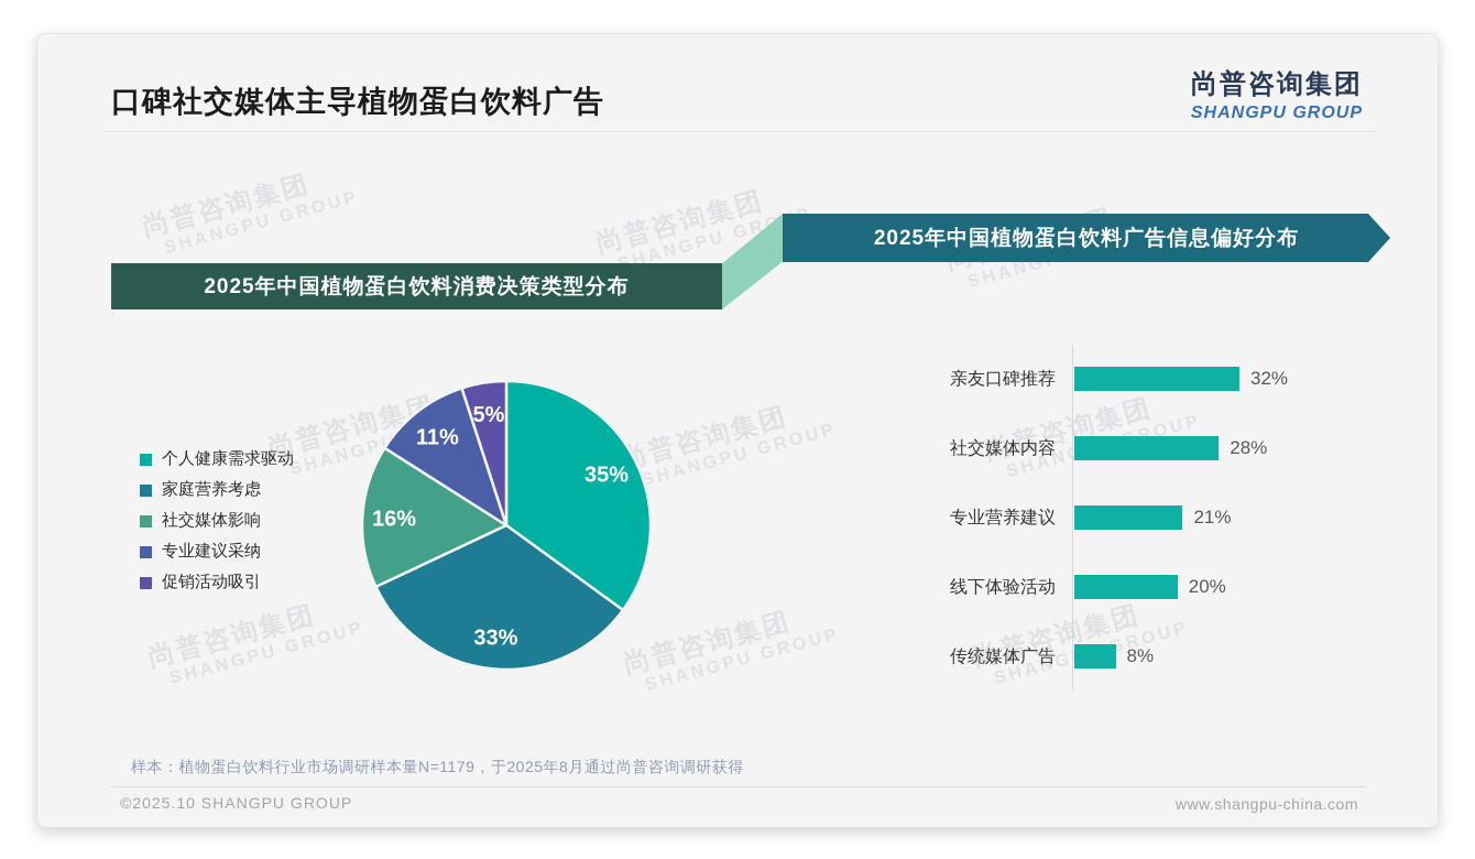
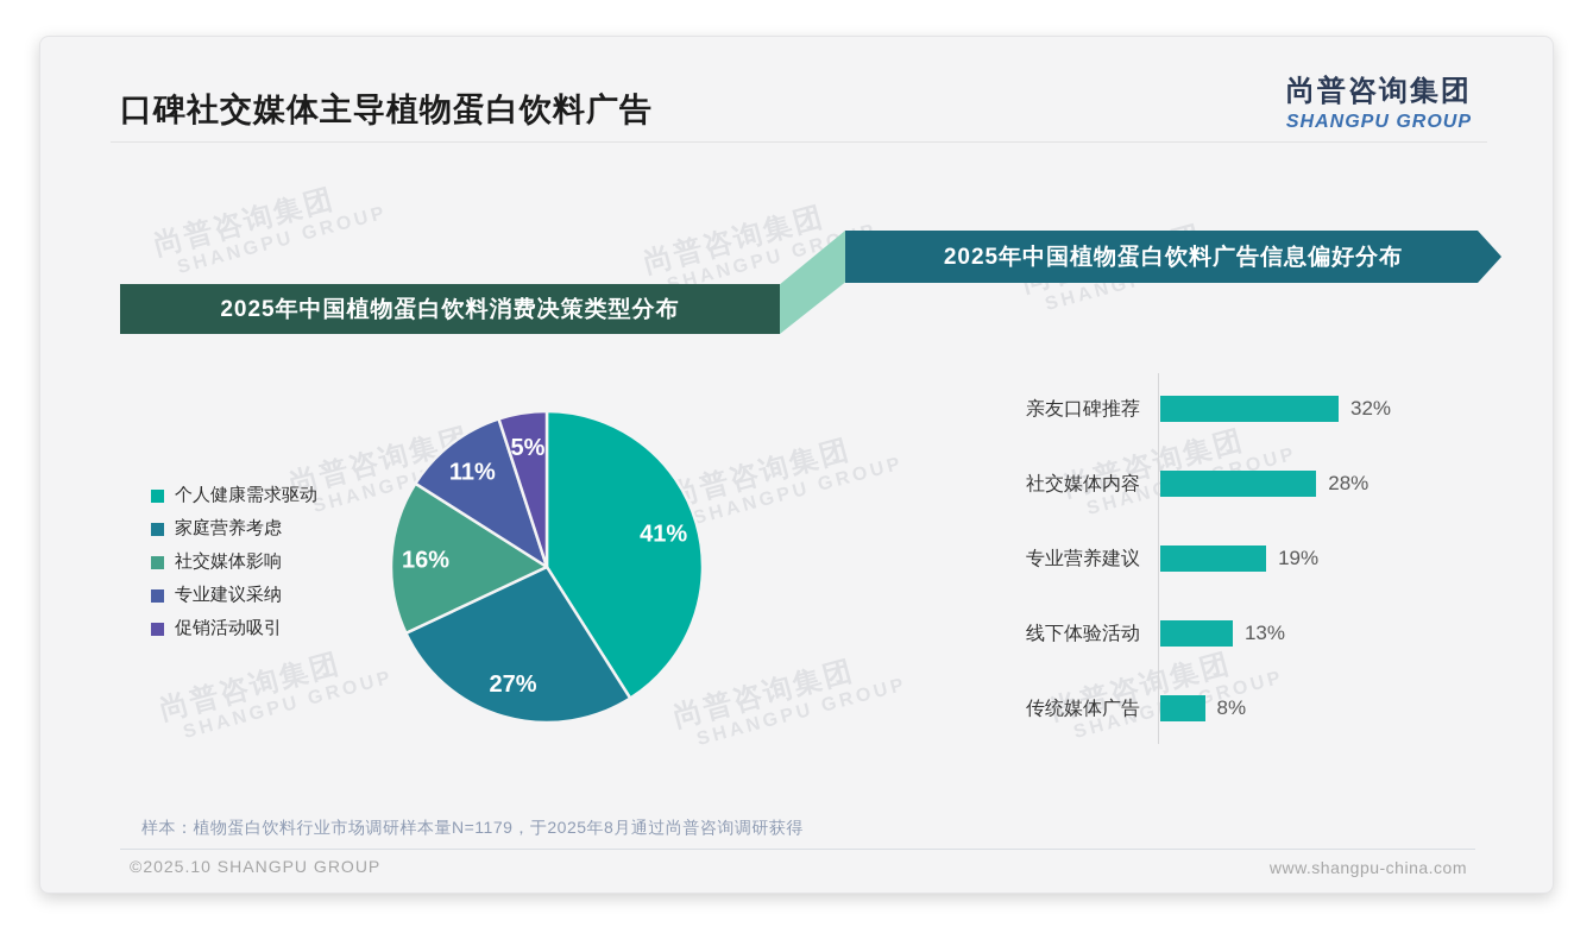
2025年中国植物蛋白饮料消费决策类型分布/个人健康需求驱动: 35% -> 41%
2025年中国植物蛋白饮料消费决策类型分布/家庭营养考虑: 33% -> 27%
2025年中国植物蛋白饮料广告信息偏好分布/专业营养建议: 21% -> 19%
2025年中国植物蛋白饮料广告信息偏好分布/线下体验活动: 20% -> 13%
